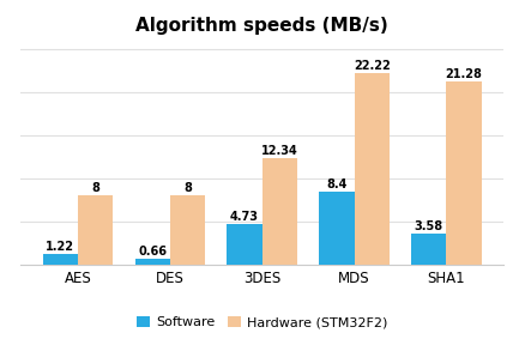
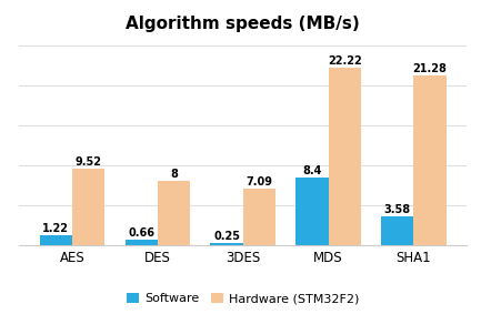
Hardware (STM32F2)/AES: 8 -> 9.52
Software/3DES: 4.73 -> 0.25
Hardware (STM32F2)/3DES: 12.34 -> 7.09
